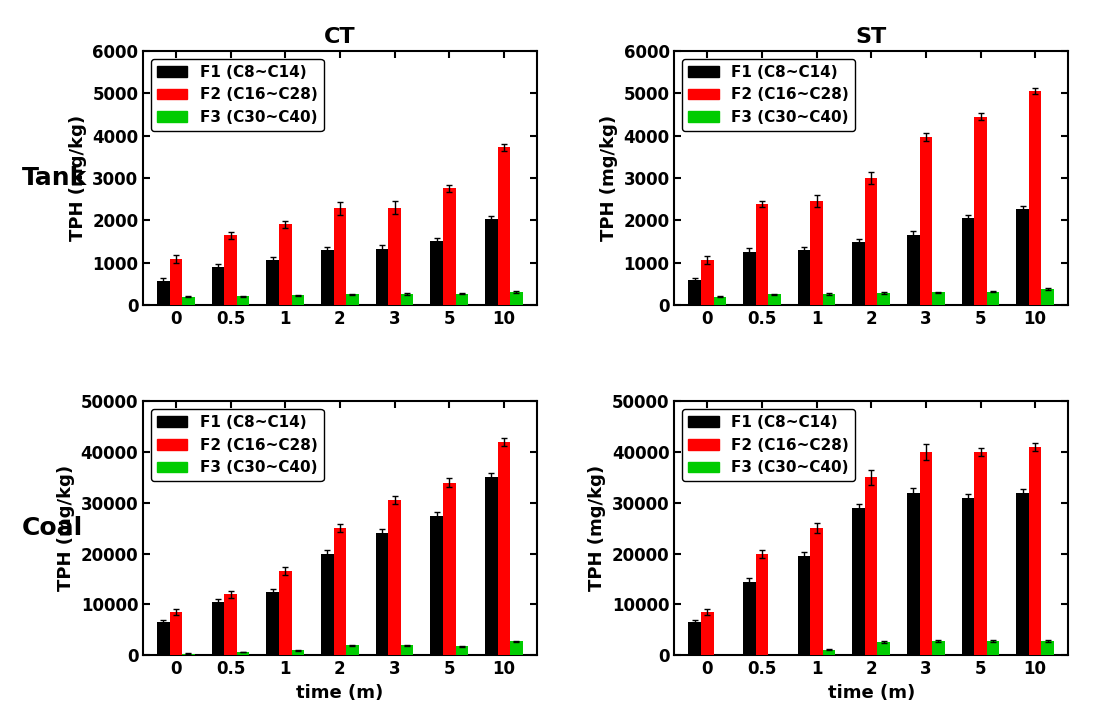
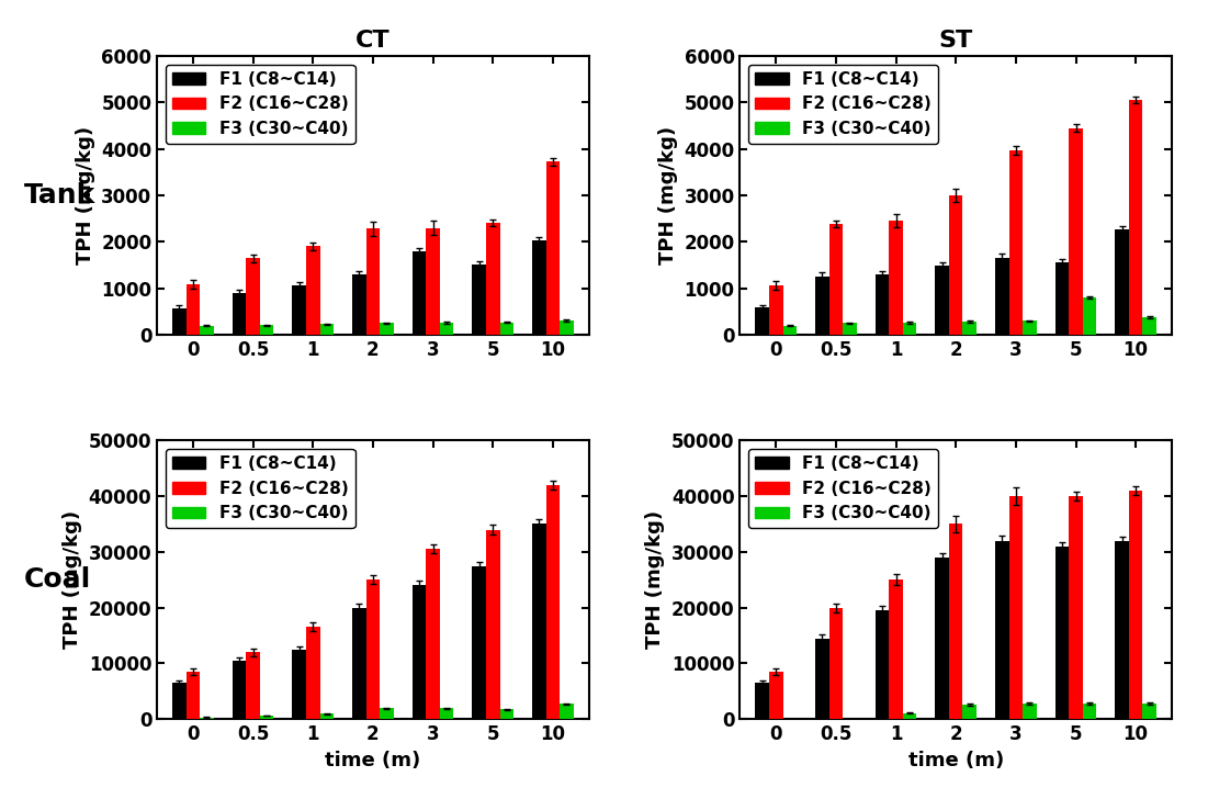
CT/F1 (C8~C14)/3: 1330 -> 1800
CT/F2 (C16~C28)/5: 2750 -> 2400
ST/F1 (C8~C14)/5: 2060 -> 1550
ST/F3 (C30~C40)/5: 320 -> 800
